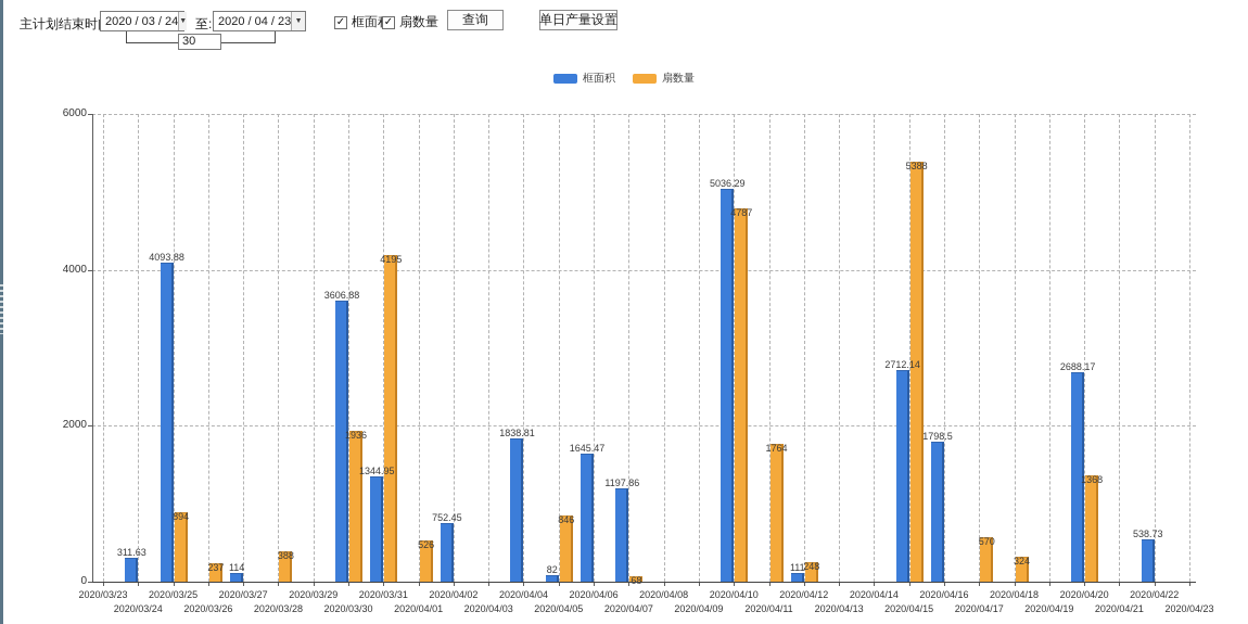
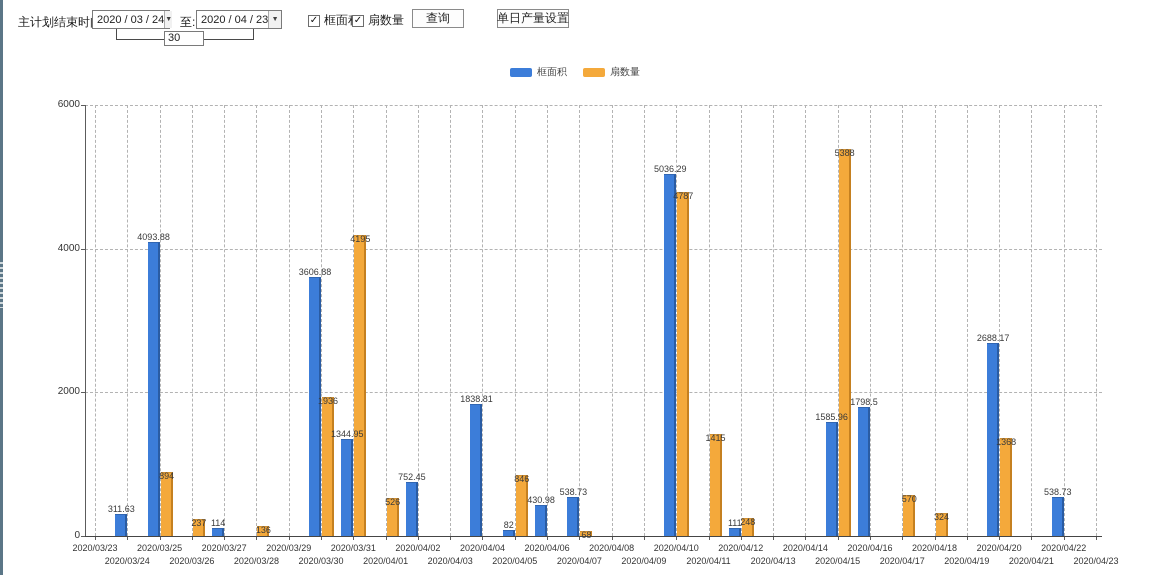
扇数量/2020/03/28: 388 -> 136
框面积/2020/04/06: 1645.47 -> 430.98
框面积/2020/04/07: 1197.86 -> 538.73
扇数量/2020/04/11: 1764 -> 1415
框面积/2020/04/15: 2712.14 -> 1585.96
